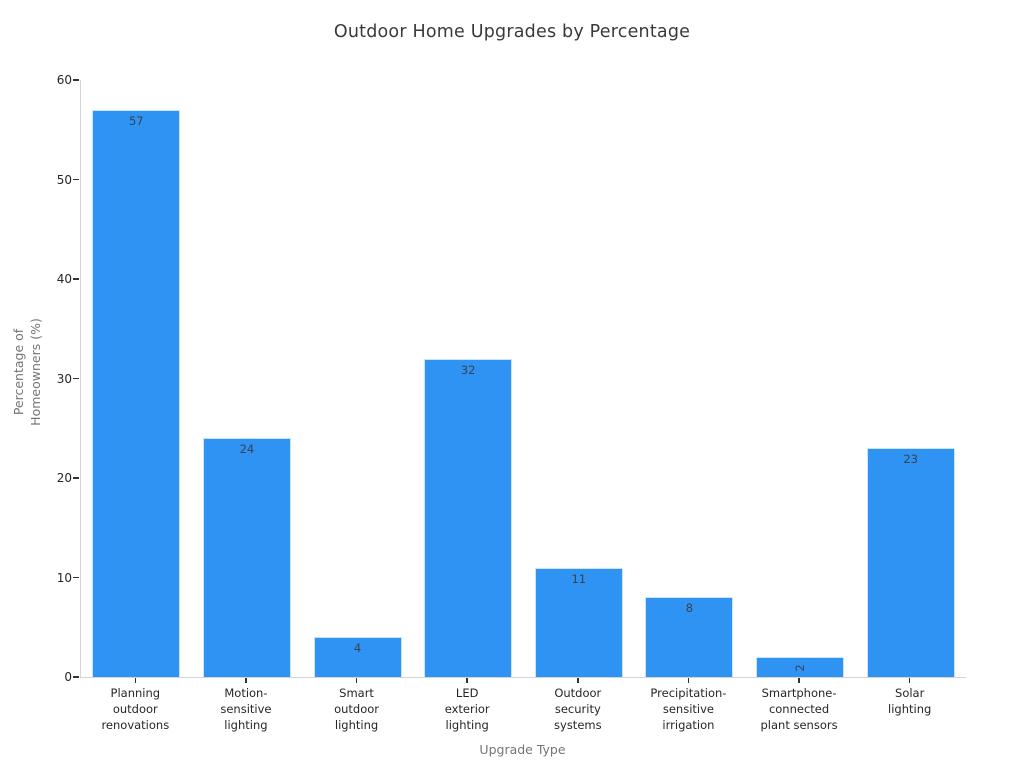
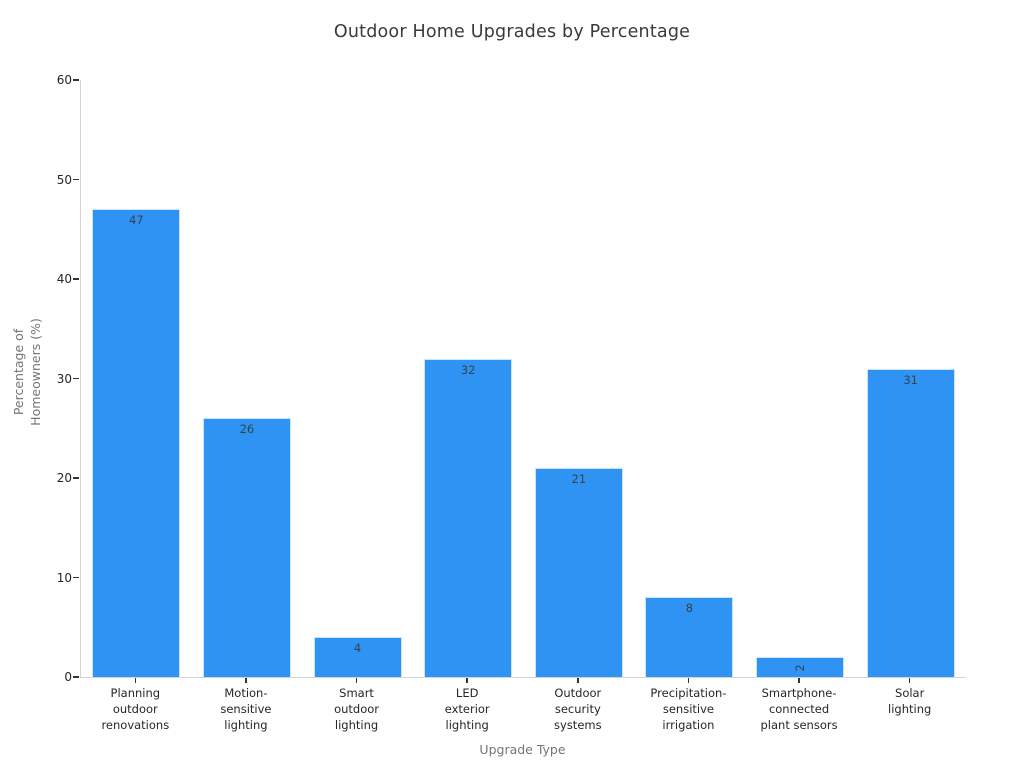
Planning outdoor renovations: 57 -> 47
Motion-sensitive lighting: 24 -> 26
Outdoor security systems: 11 -> 21
Solar lighting: 23 -> 31
